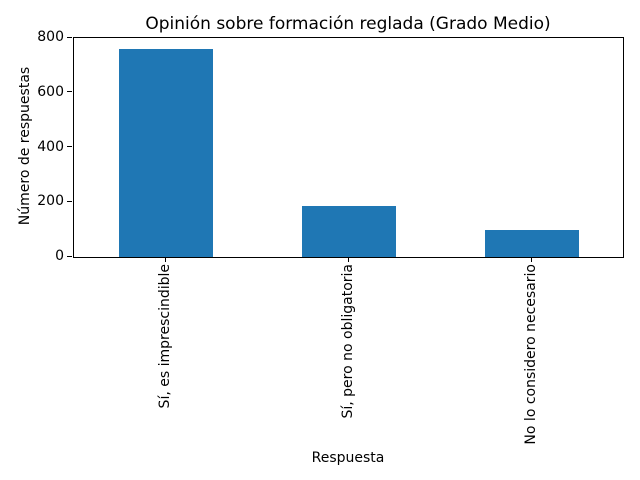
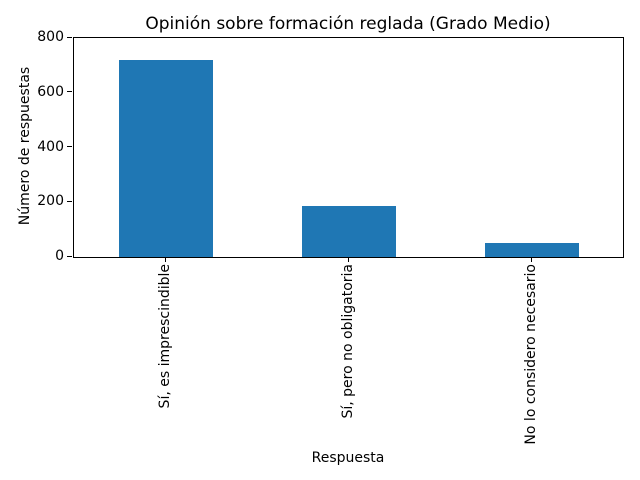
Sí, es imprescindible: 760 -> 720
No lo considero necesario: 100 -> 50
